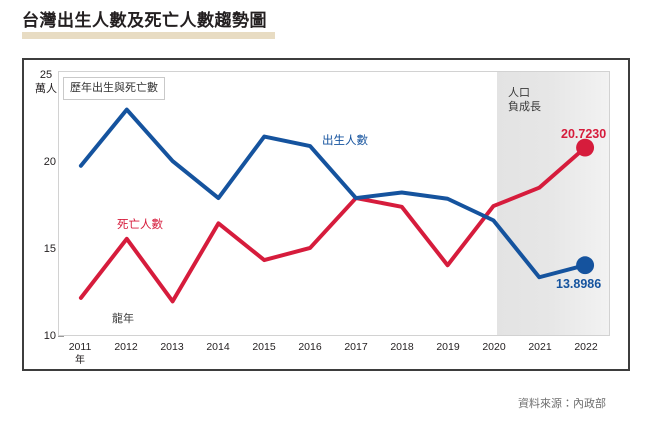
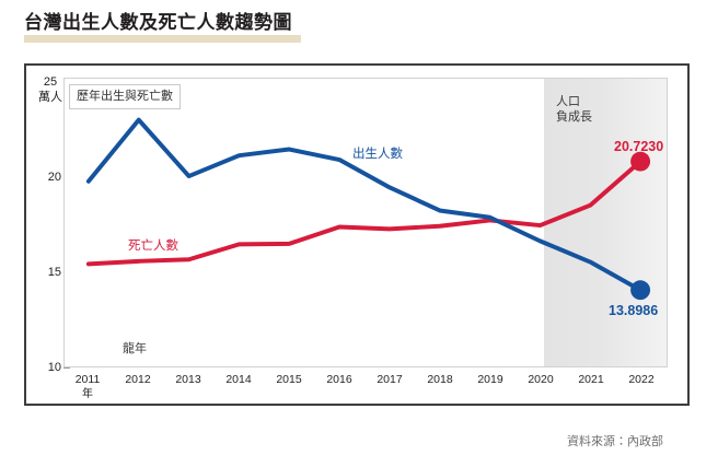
死亡人數/2011: 12.0 -> 15.3
死亡人數/2013: 11.8 -> 15.5
出生人數/2014: 17.8 -> 21.0
死亡人數/2015: 14.2 -> 16.4
死亡人數/2016: 14.9 -> 17.2
出生人數/2017: 17.8 -> 19.4
死亡人數/2017: 17.8 -> 17.1
死亡人數/2019: 13.9 -> 17.6
出生人數/2021: 13.2 -> 15.4
